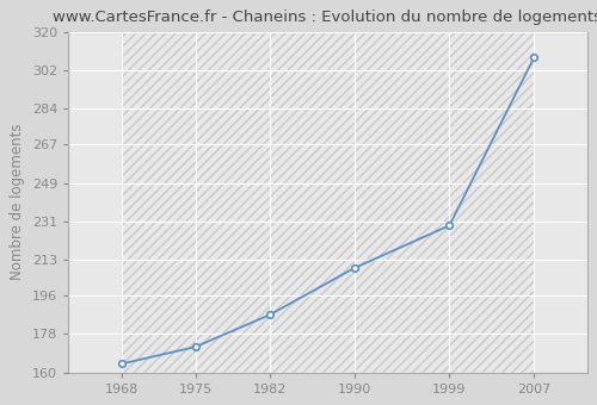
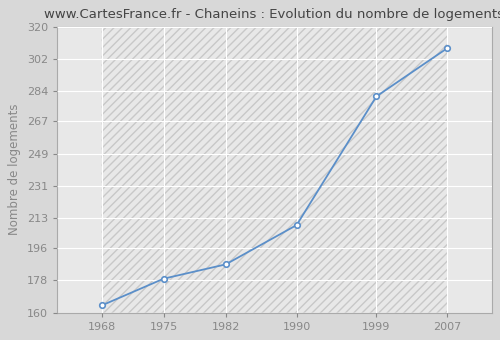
1975: 172 -> 179
1999: 229 -> 281
